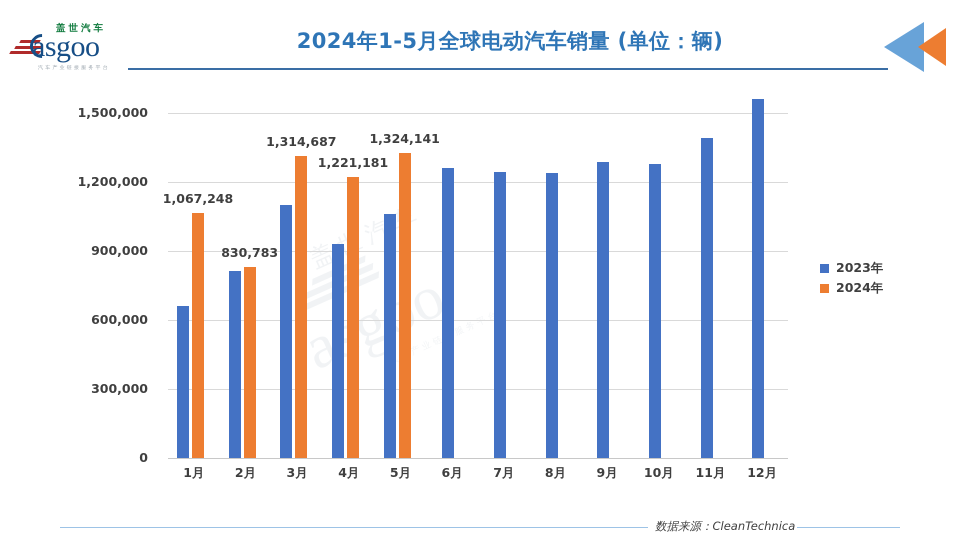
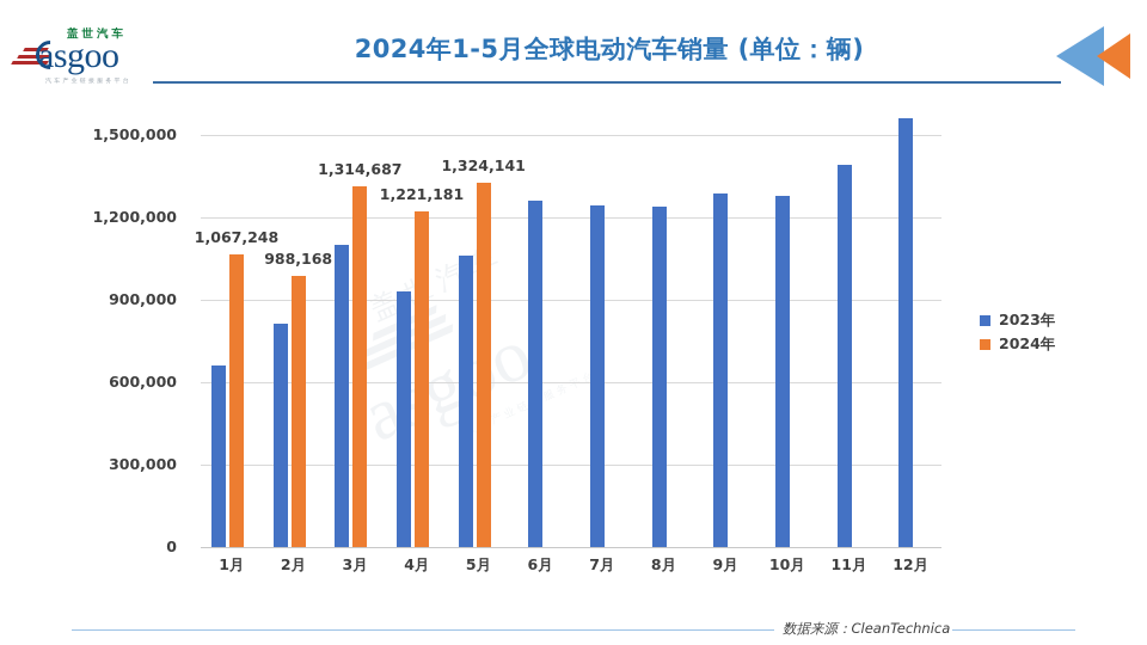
2024年/2月: 830,783 -> 988,168
